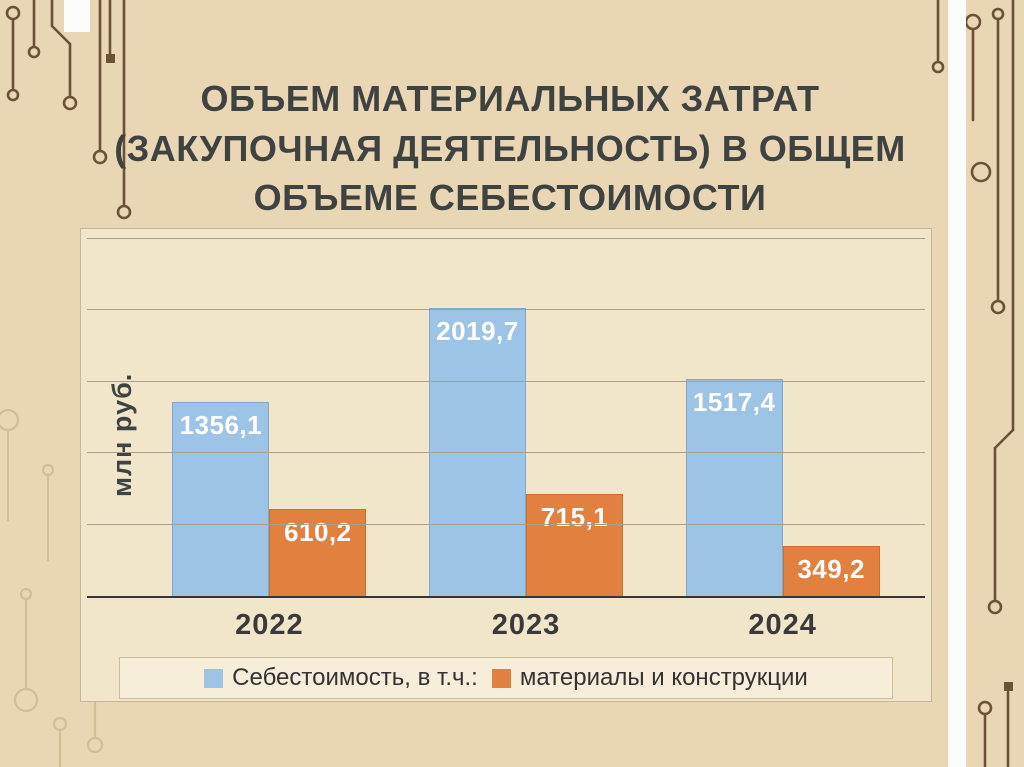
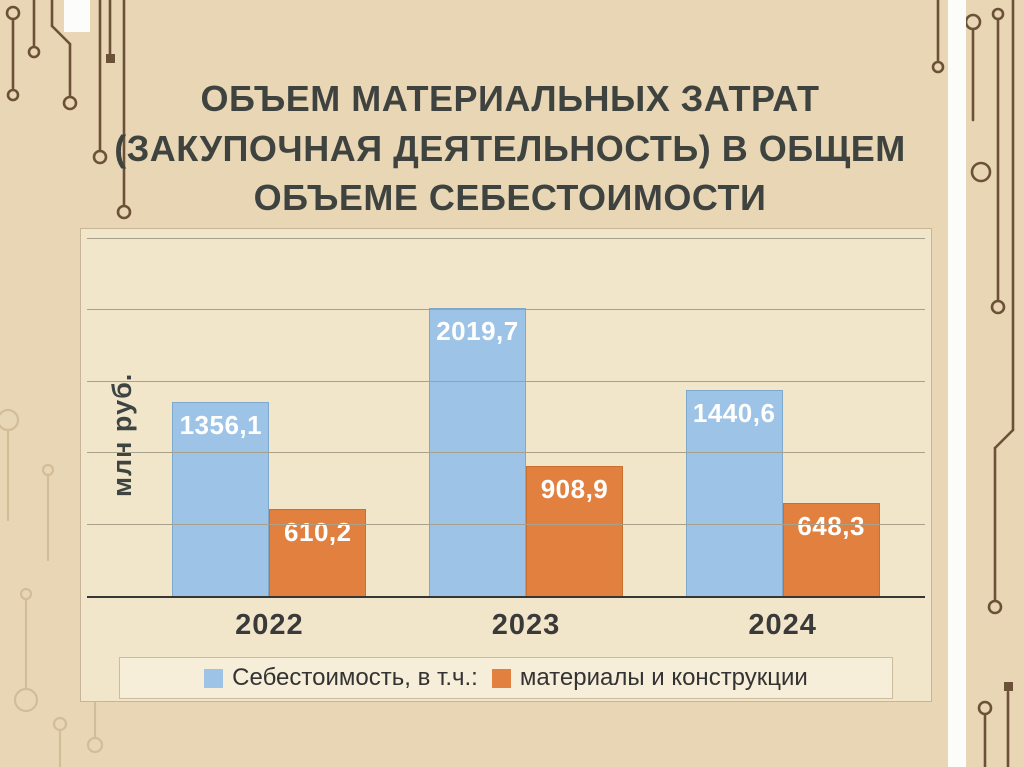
материалы и конструкции/2023: 715,1 -> 908,9
Себестоимость, в т.ч.:/2024: 1517,4 -> 1440,6
материалы и конструкции/2024: 349,2 -> 648,3
